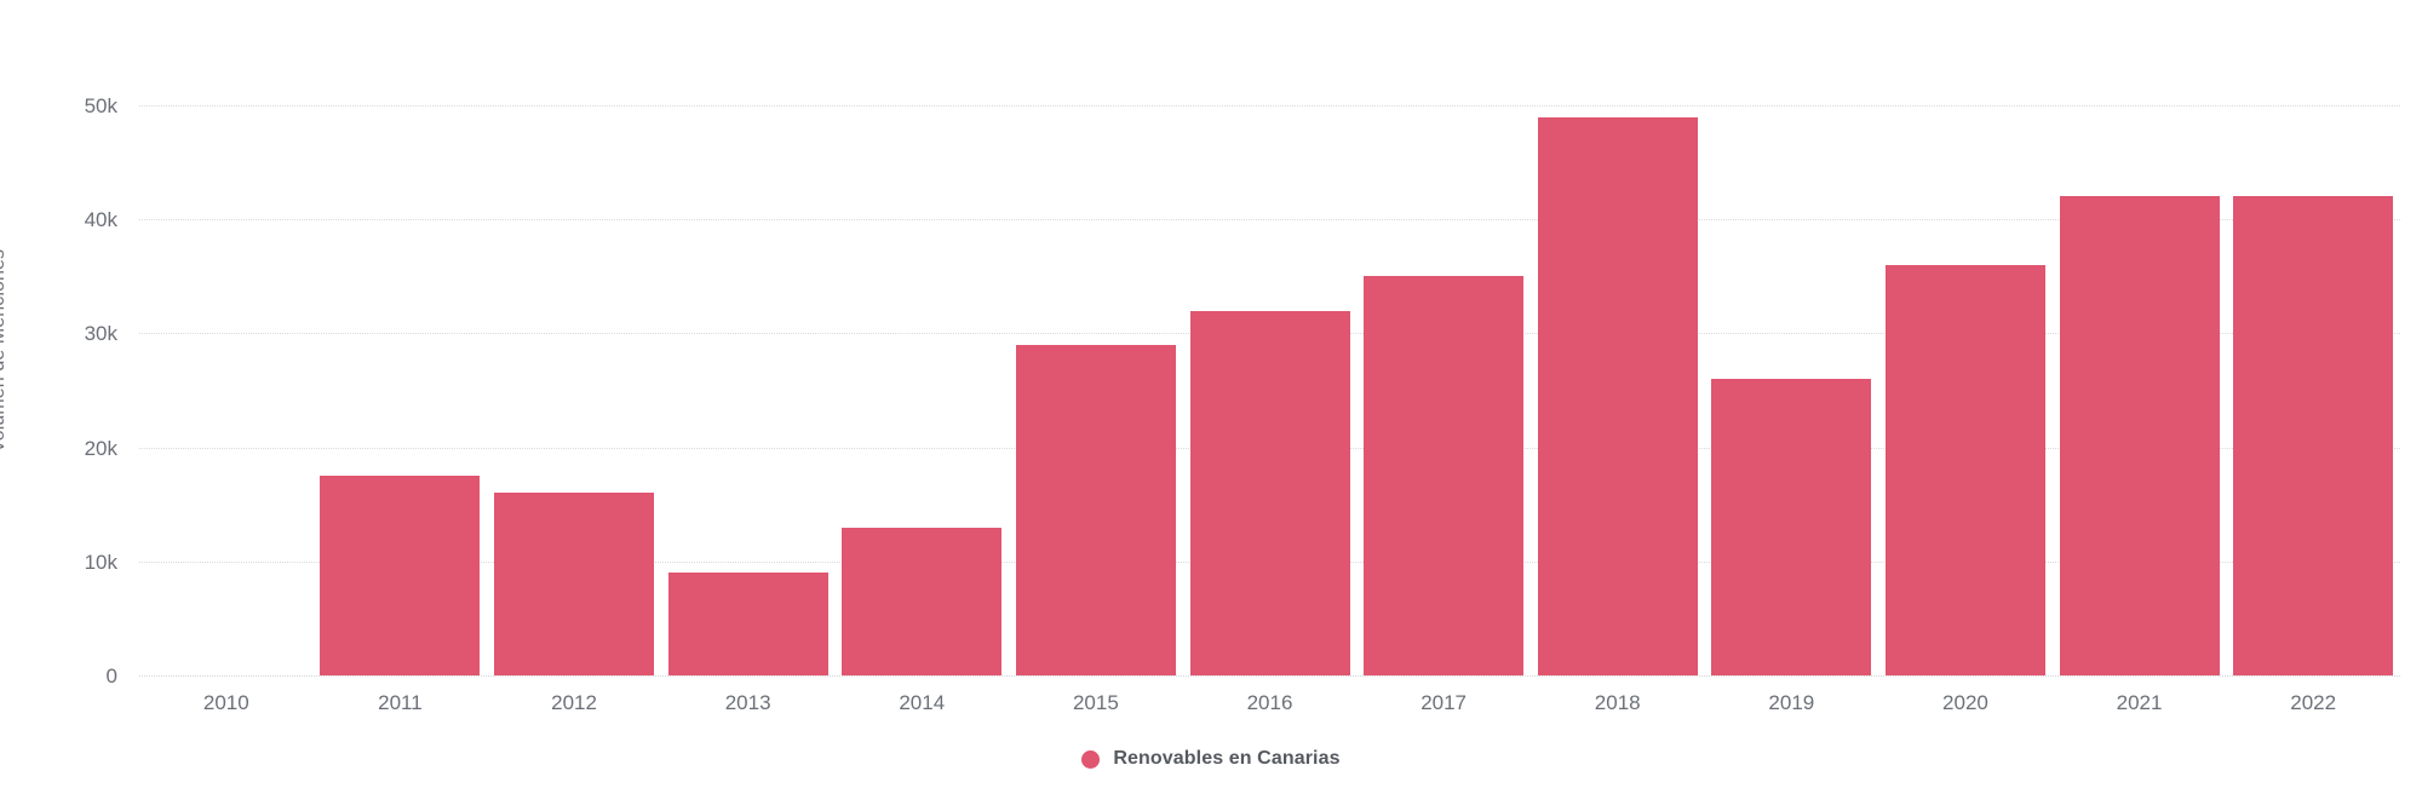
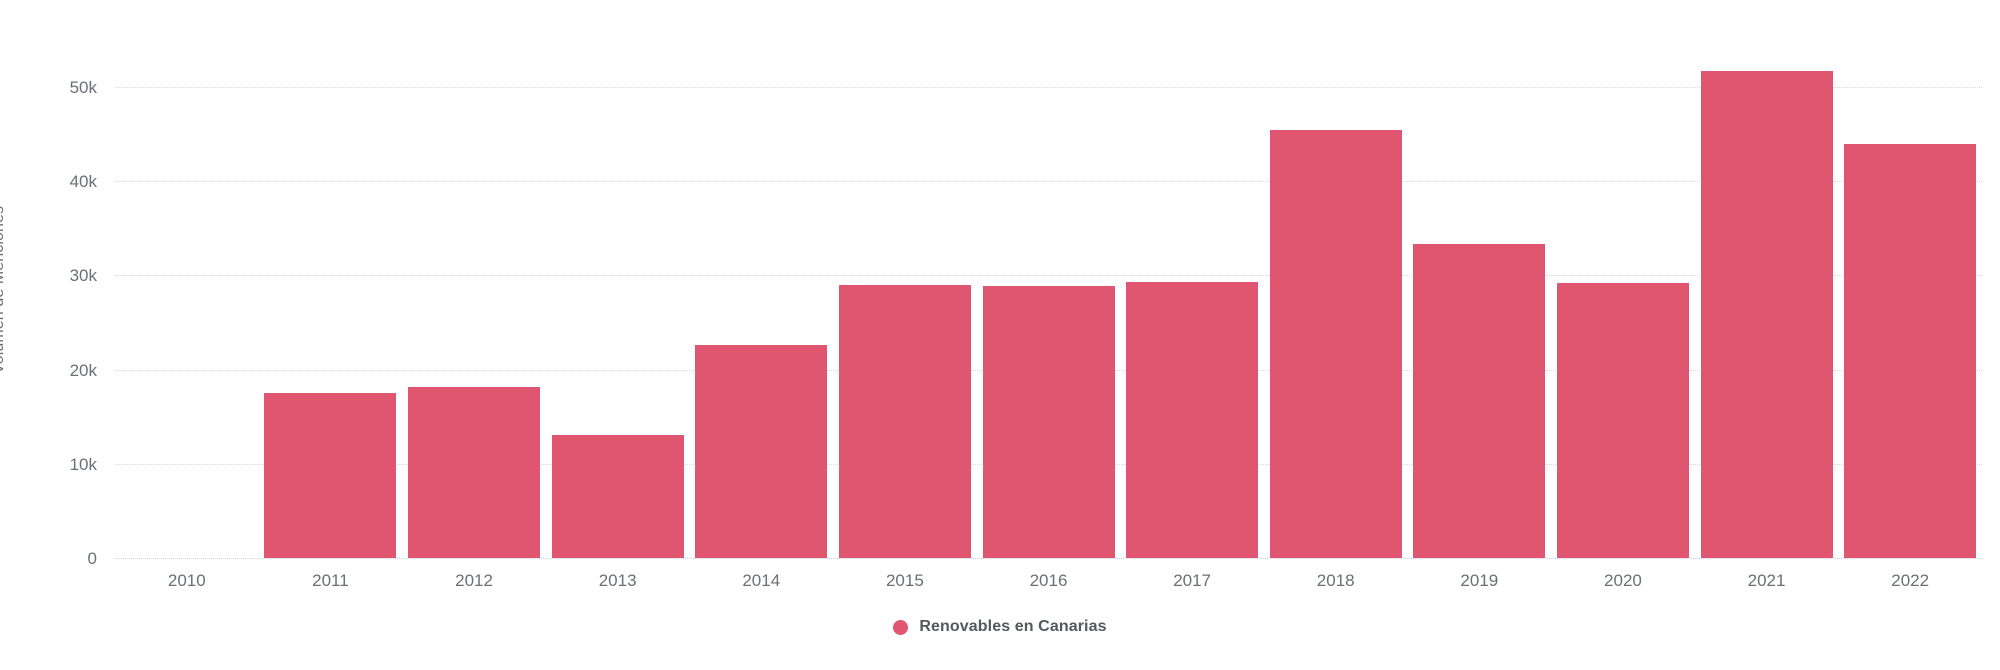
2012: 16k -> 18k
2013: 9k -> 13k
2014: 13k -> 23k
2016: 32k -> 29k
2017: 35k -> 29k
2018: 49k -> 45k
2019: 26k -> 33k
2020: 36k -> 29k
2021: 42k -> 52k
2022: 42k -> 44k
